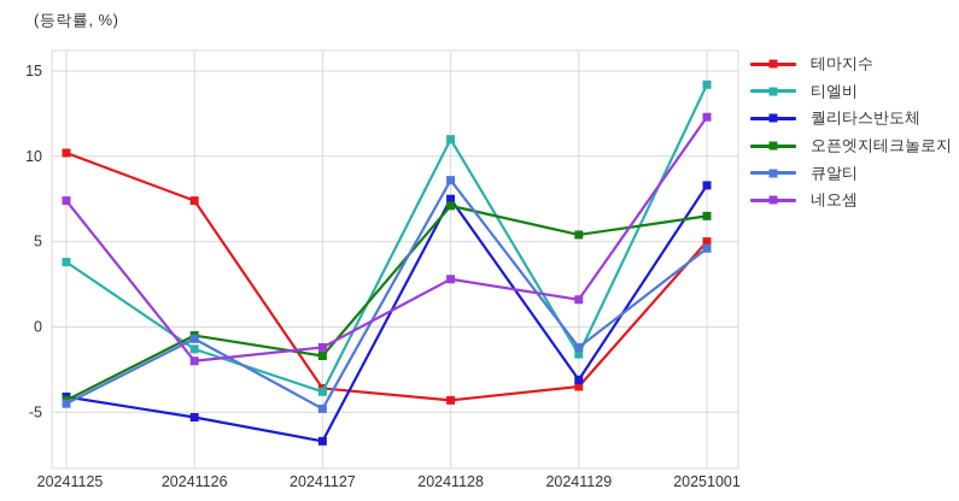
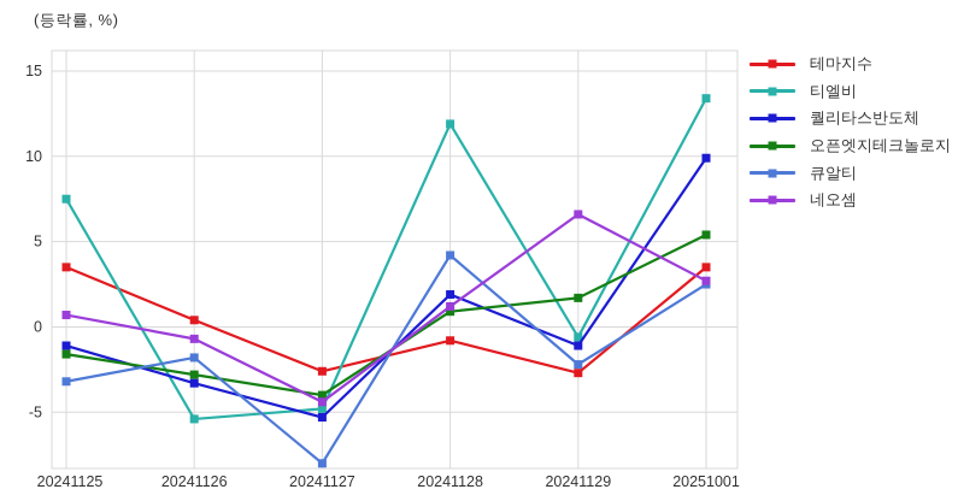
테마지수/20241125: 10.2 -> 3.5
티엘비/20241125: 3.8 -> 7.5
퀄리타스반도체/20241125: -4.1 -> -1.1
오픈엣지테크놀로지/20241125: -4.3 -> -1.6
큐알티/20241125: -4.5 -> -3.2
네오셈/20241125: 7.4 -> 0.7
테마지수/20241126: 7.4 -> 0.4
티엘비/20241126: -1.3 -> -5.4
퀄리타스반도체/20241126: -5.3 -> -3.3
오픈엣지테크놀로지/20241126: -0.5 -> -2.8
큐알티/20241126: -0.7 -> -1.8
네오셈/20241126: -2.0 -> -0.7
테마지수/20241127: -3.6 -> -2.6
티엘비/20241127: -3.8 -> -4.8
퀄리타스반도체/20241127: -6.7 -> -5.3
오픈엣지테크놀로지/20241127: -1.7 -> -4.0
큐알티/20241127: -4.8 -> -8.0
네오셈/20241127: -1.2 -> -4.4
테마지수/20241128: -4.3 -> -0.8
티엘비/20241128: 11.0 -> 11.9
퀄리타스반도체/20241128: 7.5 -> 1.9
오픈엣지테크놀로지/20241128: 7.1 -> 0.9
큐알티/20241128: 8.6 -> 4.2
네오셈/20241128: 2.8 -> 1.2
테마지수/20241129: -3.5 -> -2.7
티엘비/20241129: -1.6 -> -0.6
퀄리타스반도체/20241129: -3.1 -> -1.1
오픈엣지테크놀로지/20241129: 5.4 -> 1.7
큐알티/20241129: -1.2 -> -2.2
네오셈/20241129: 1.6 -> 6.6
테마지수/20251001: 5.0 -> 3.5
티엘비/20251001: 14.2 -> 13.4
퀄리타스반도체/20251001: 8.3 -> 9.9
오픈엣지테크놀로지/20251001: 6.5 -> 5.4
큐알티/20251001: 4.6 -> 2.5
네오셈/20251001: 12.3 -> 2.7
